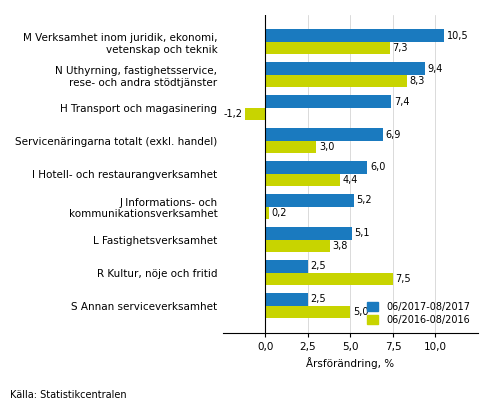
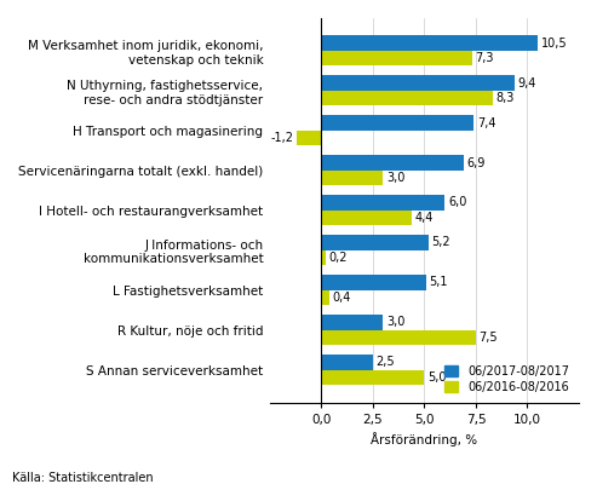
06/2016-08/2016/L Fastighetsverksamhet: 3,8 -> 0,4
06/2017-08/2017/R Kultur, nöje och fritid: 2,5 -> 3,0
